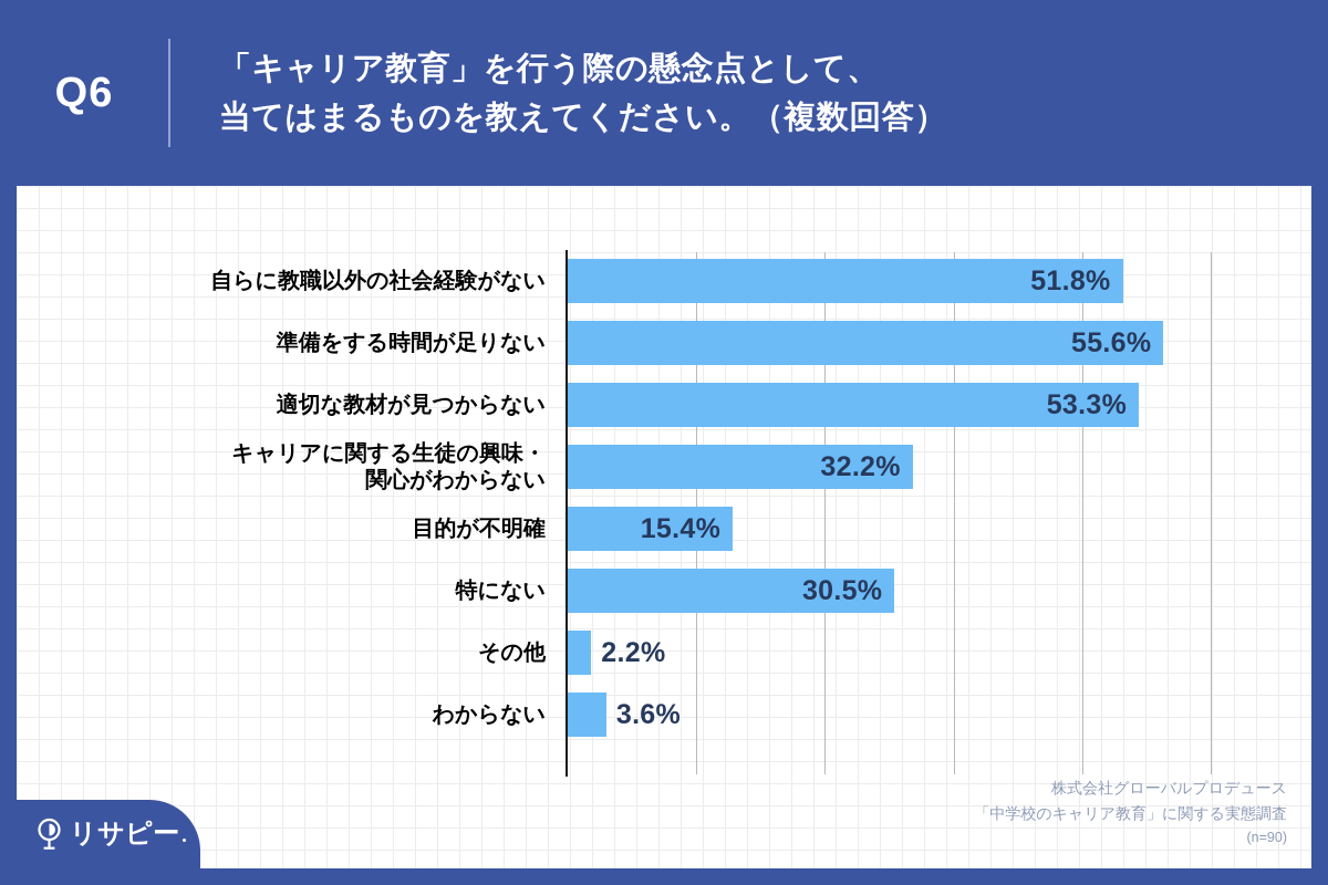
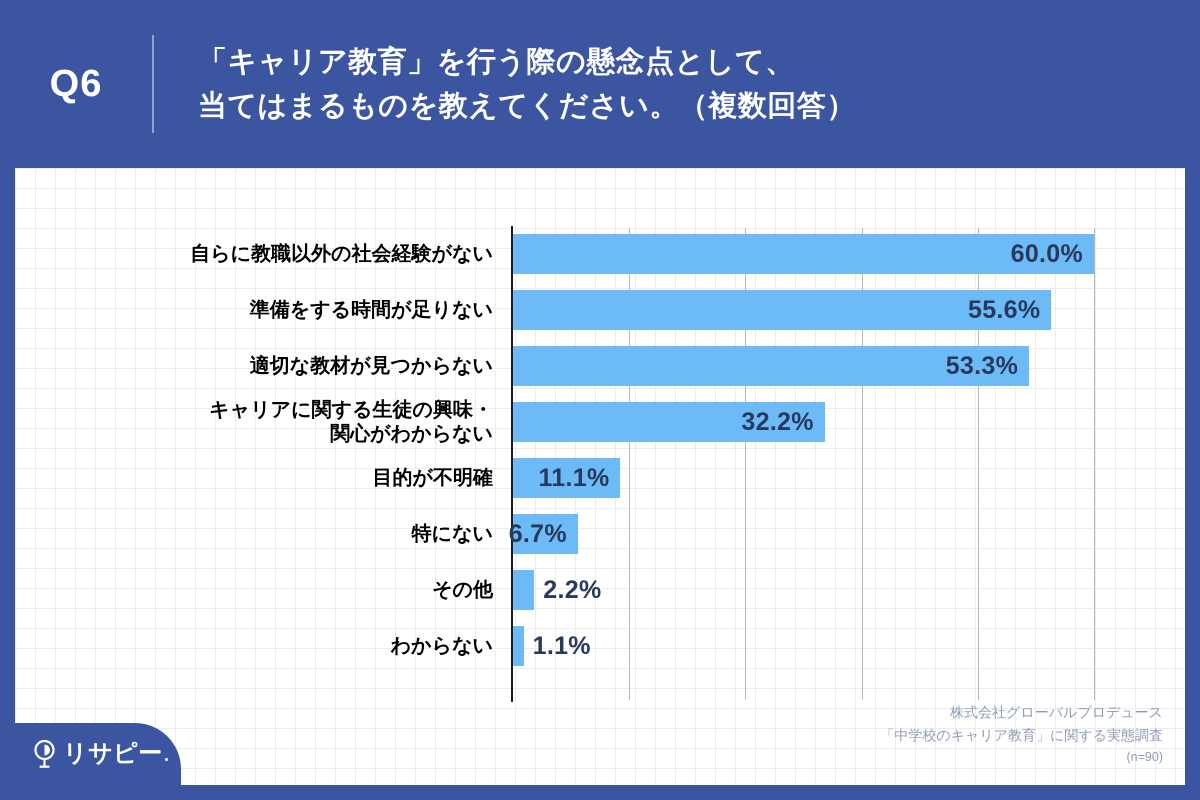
自らに教職以外の社会経験がない: 51.8% -> 60.0%
目的が不明確: 15.4% -> 11.1%
特にない: 30.5% -> 6.7%
わからない: 3.6% -> 1.1%
